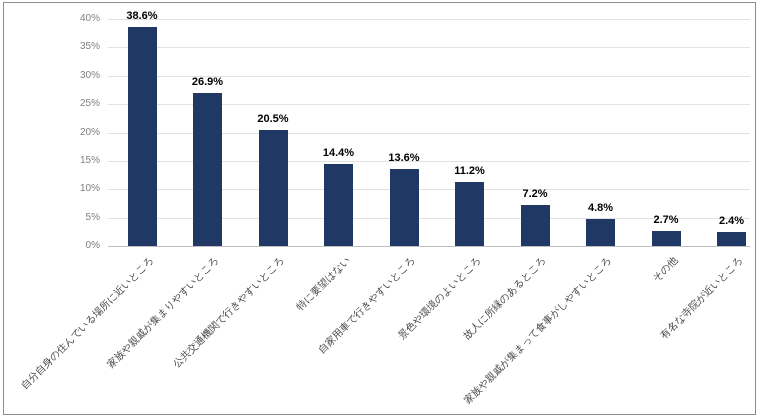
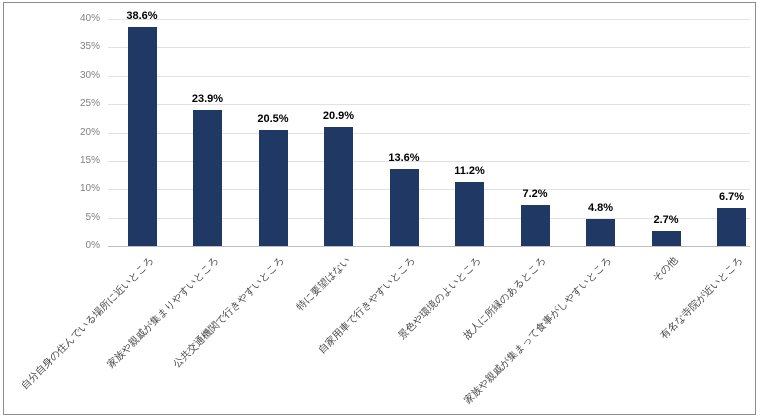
家族や親戚が集まりやすいところ: 26.9% -> 23.9%
特に要望はない: 14.4% -> 20.9%
有名な寺院が近いところ: 2.4% -> 6.7%
